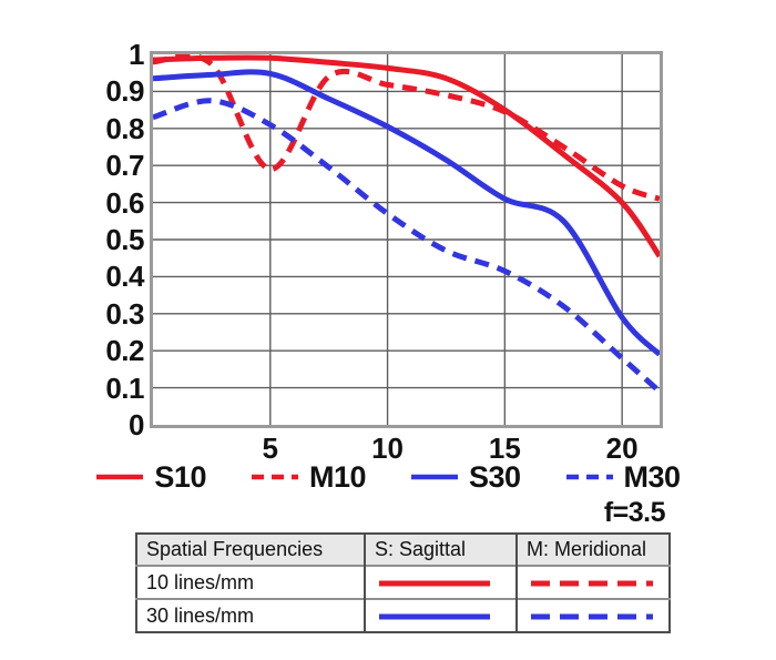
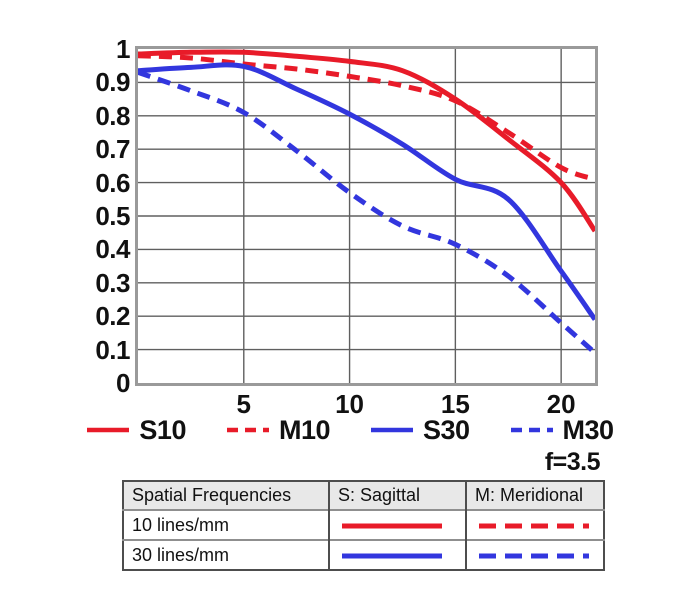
M30/0: 0.83 -> 0.93
M10/5: 0.69 -> 0.95
S30/20: 0.29 -> 0.34
